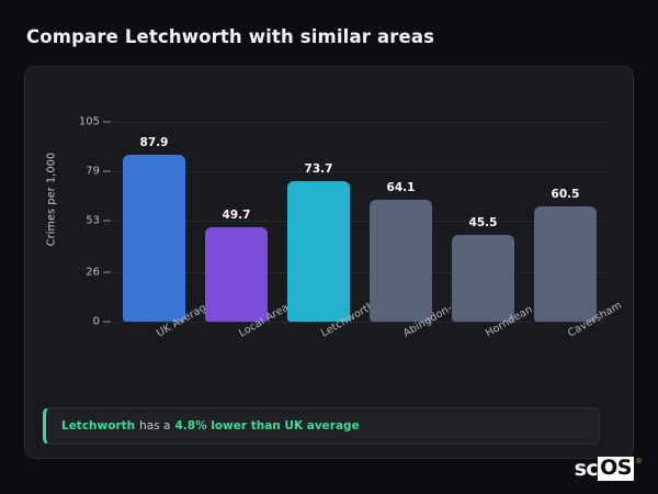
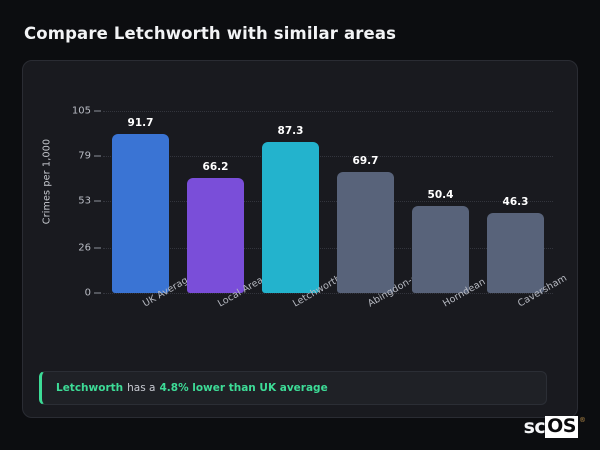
UK Average: 87.9 -> 91.7
Local Area: 49.7 -> 66.2
Letchworth: 73.7 -> 87.3
Abingdon-o...: 64.1 -> 69.7
Horndean: 45.5 -> 50.4
Caversham: 60.5 -> 46.3
